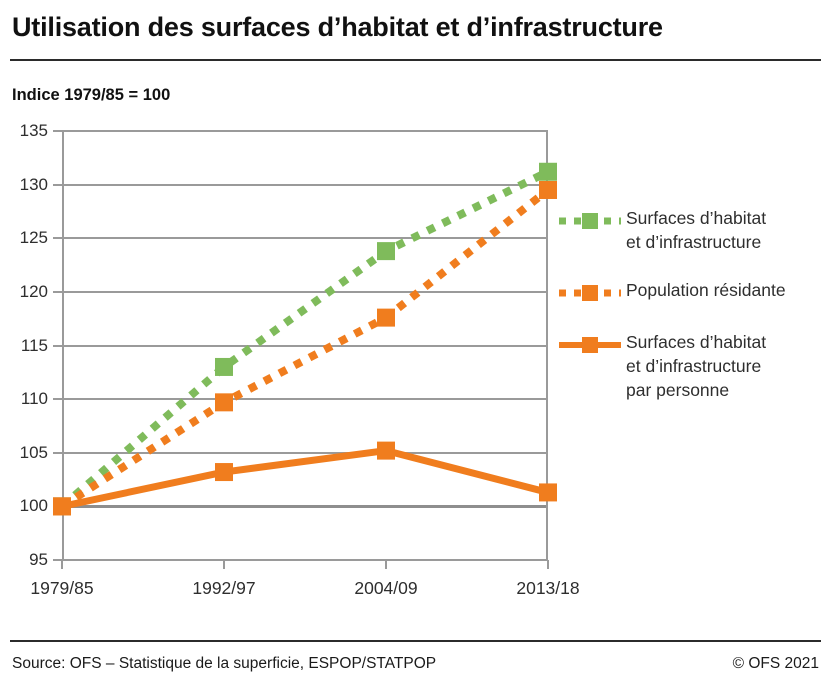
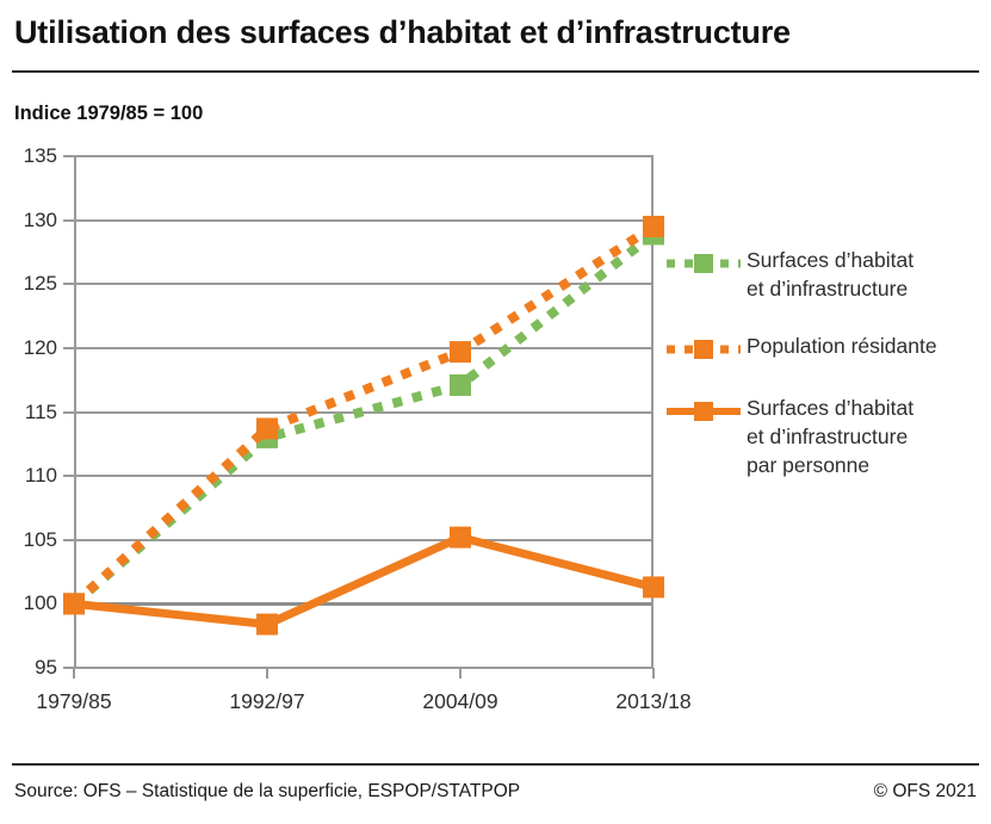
Population résidante/1992/97: 109.7 -> 113.7
Surfaces d’habitat et d’infrastructure par personne/1992/97: 103.2 -> 98.4
Surfaces d’habitat et d’infrastructure/2004/09: 123.8 -> 117.1
Population résidante/2004/09: 117.6 -> 119.7
Surfaces d’habitat et d’infrastructure/2013/18: 131.2 -> 128.9
